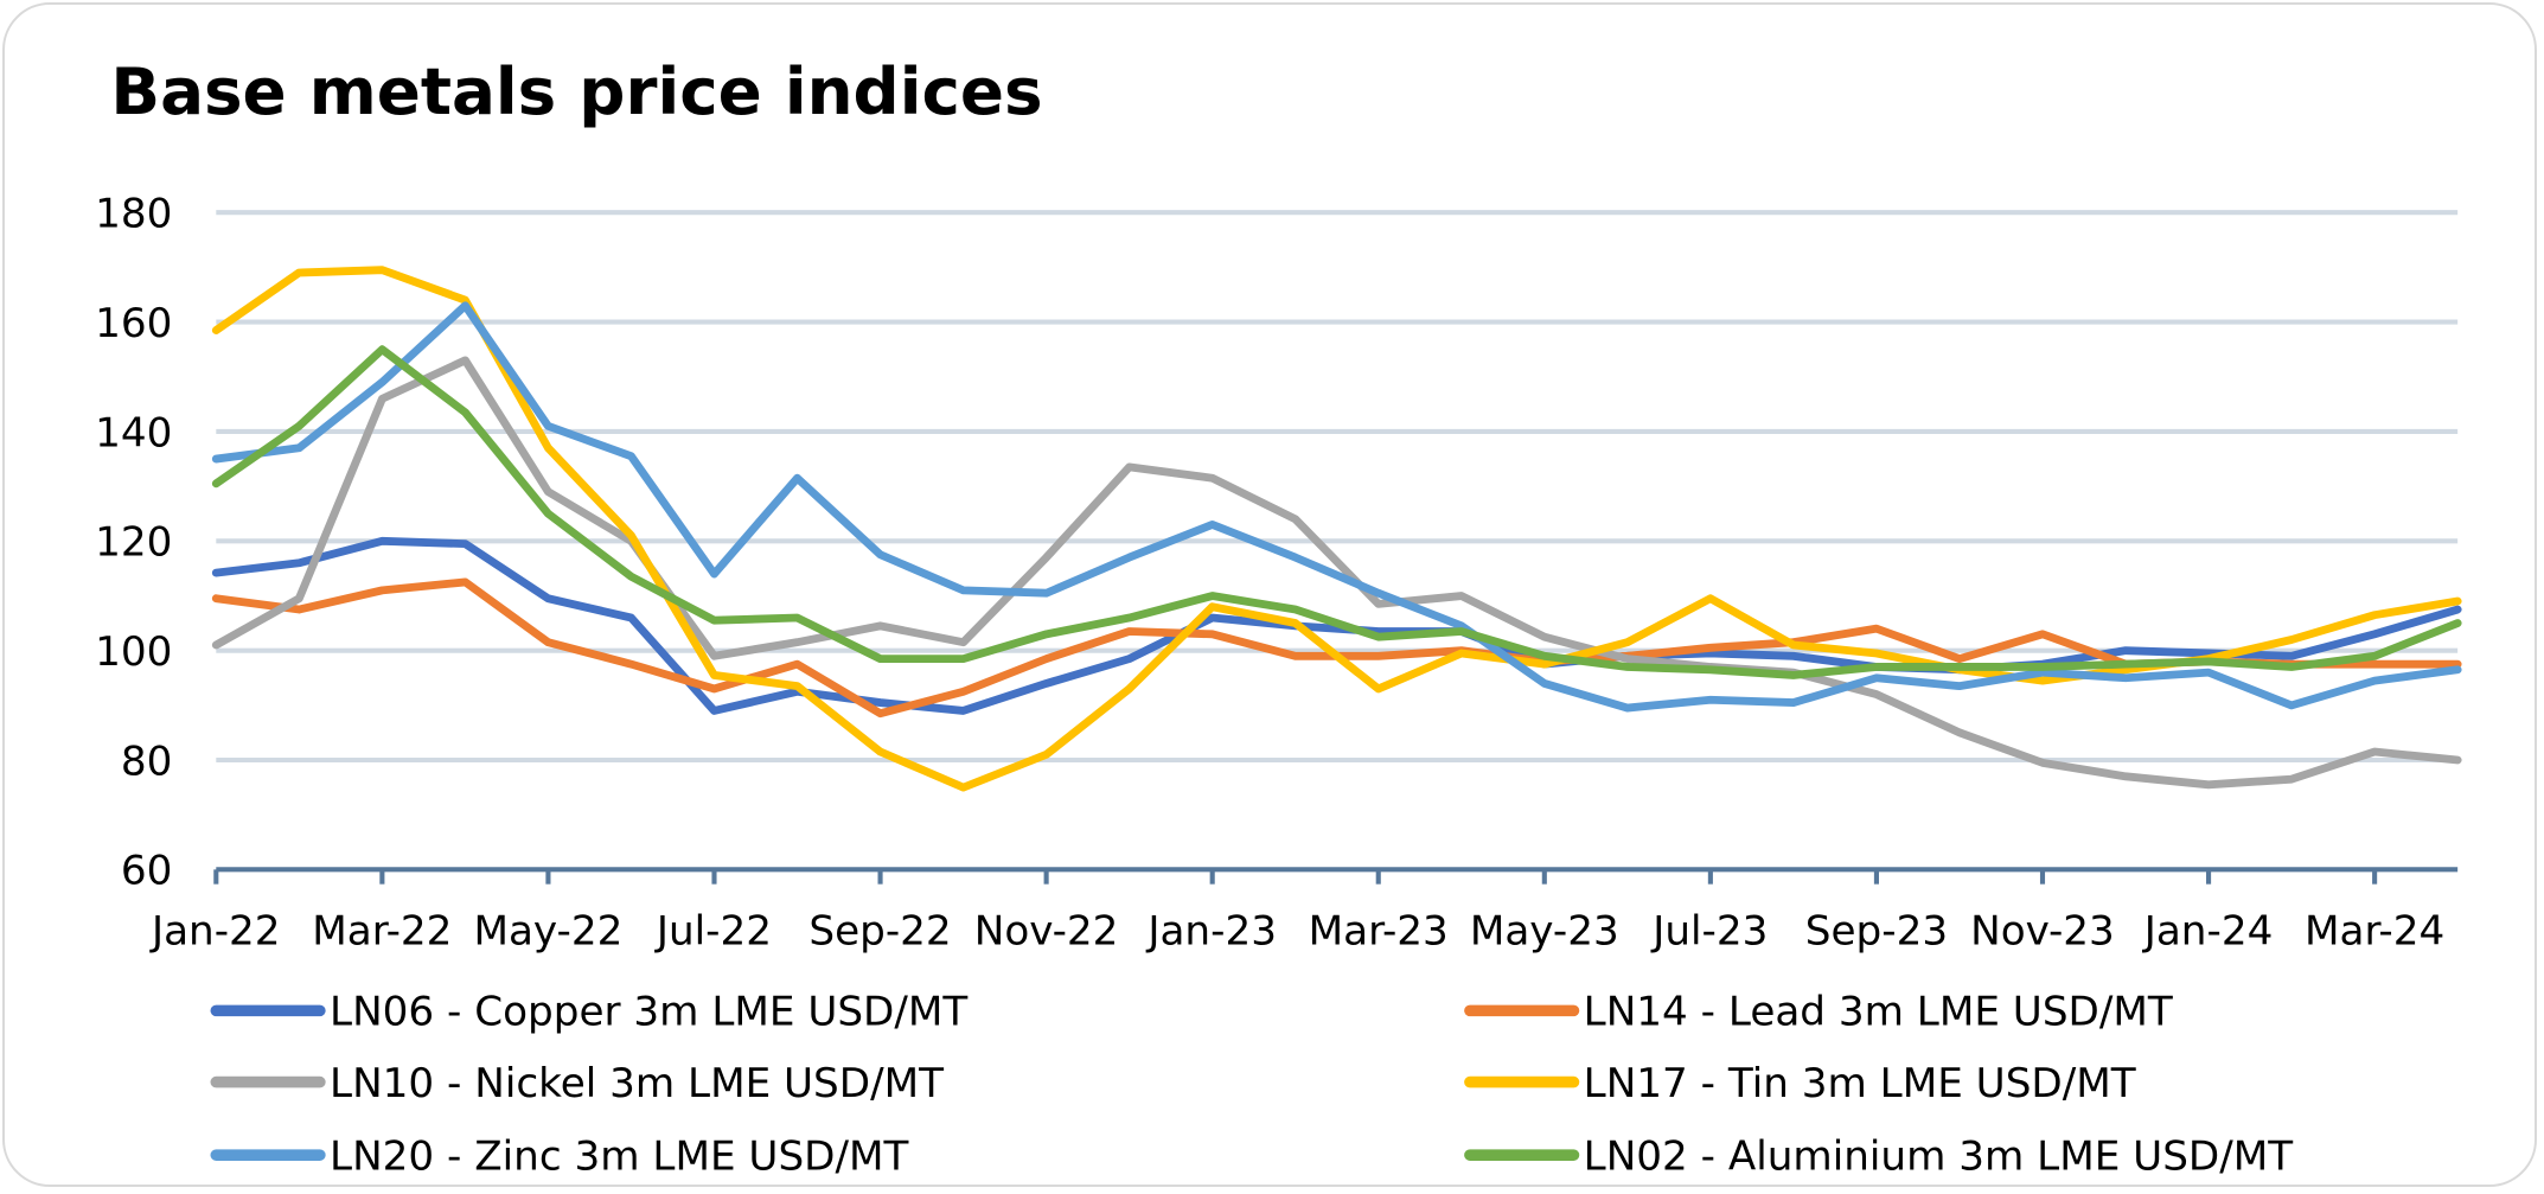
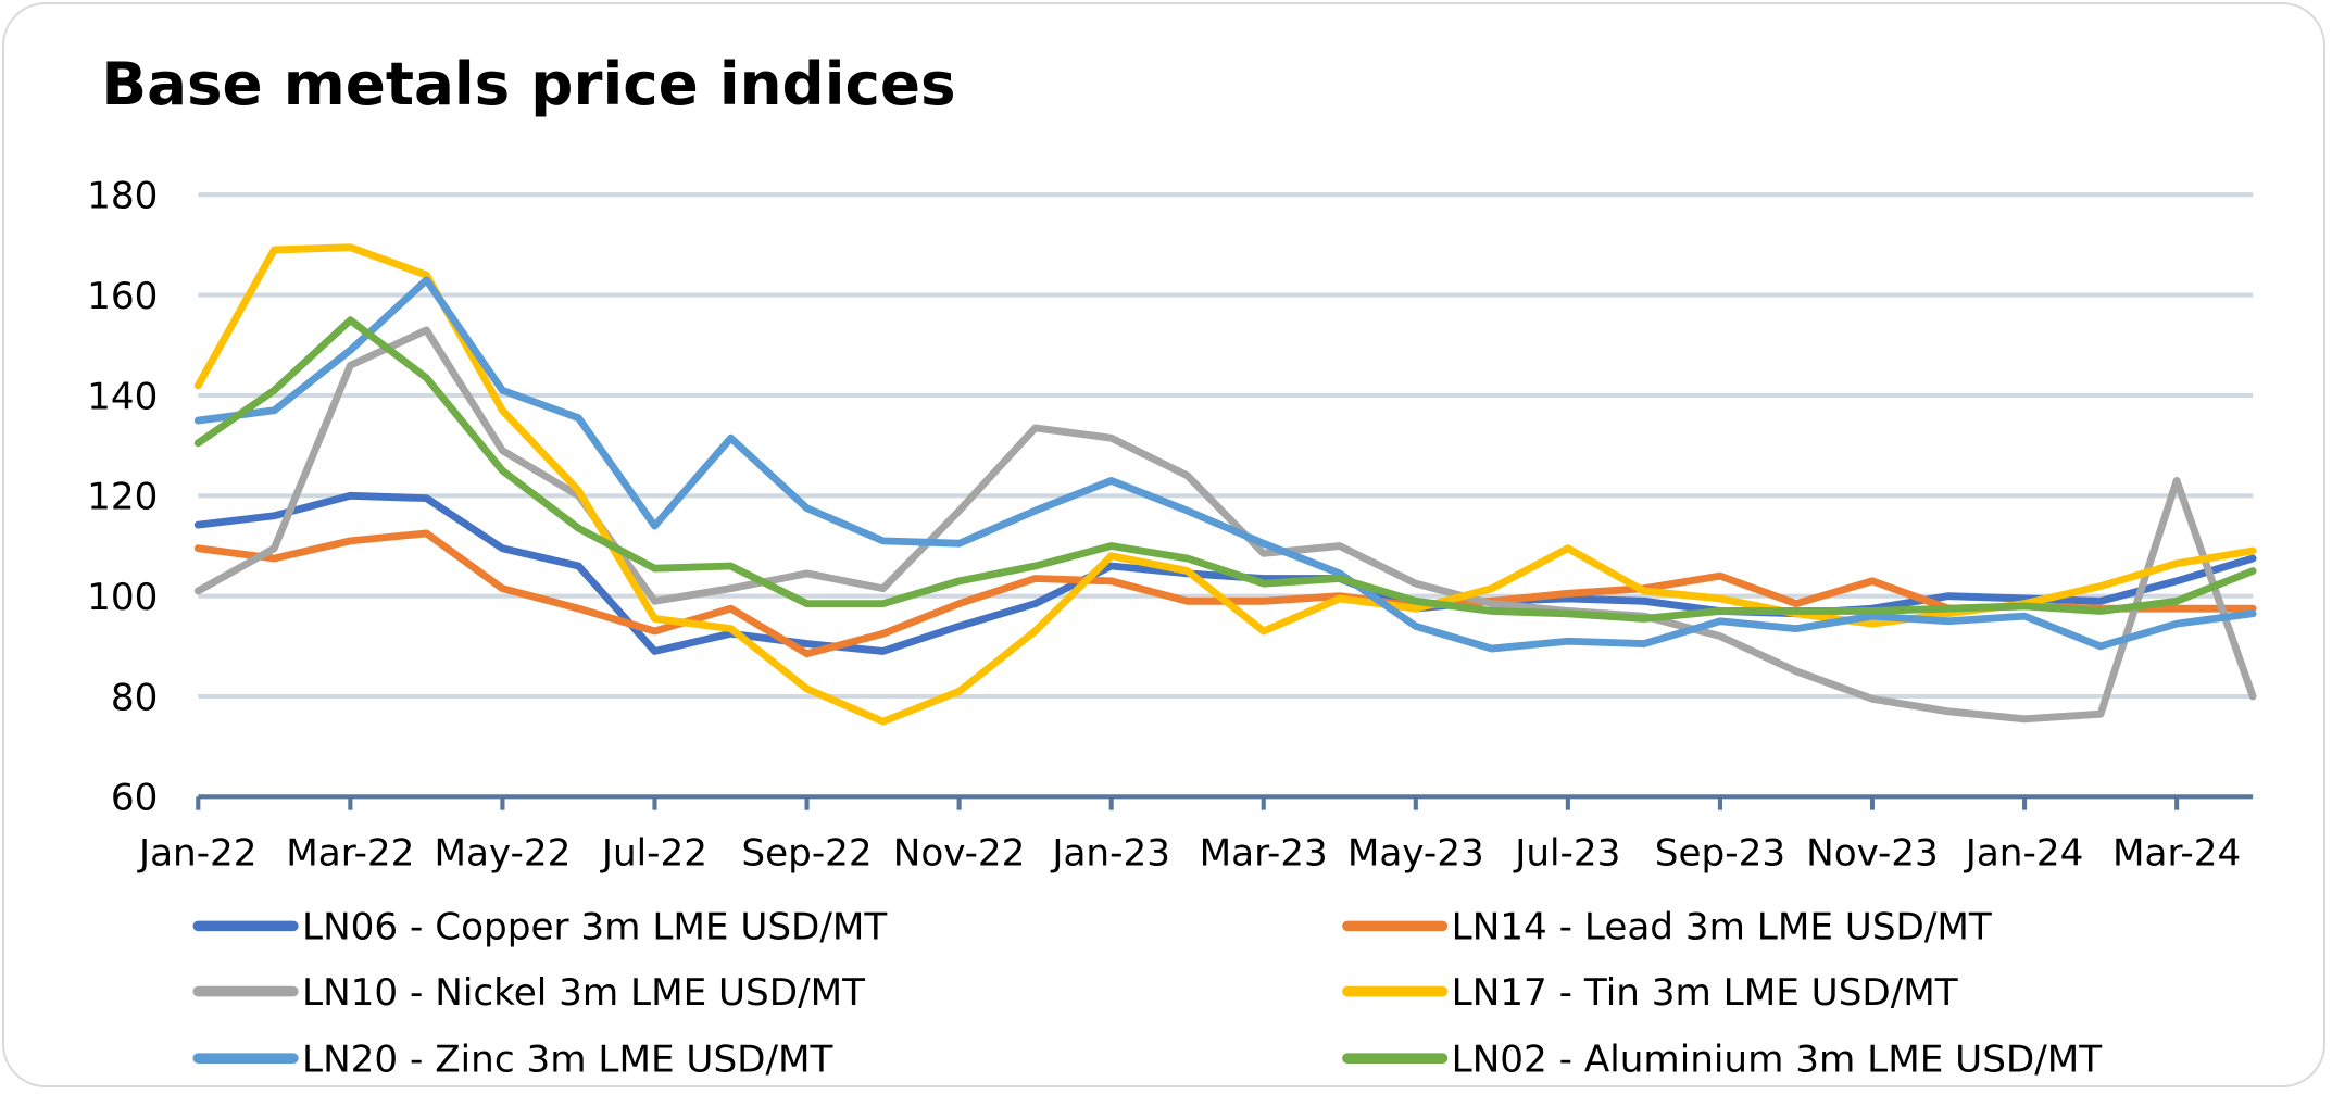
LN17 - Tin 3m LME USD/MT/Jan-22: 158 -> 142
LN10 - Nickel 3m LME USD/MT/Mar-24: 82 -> 123
